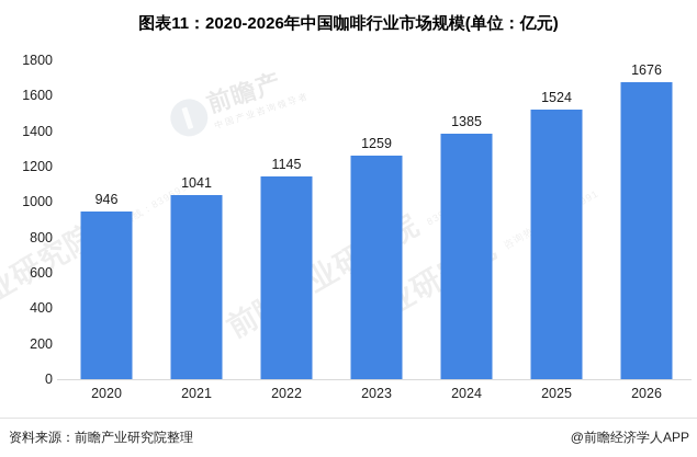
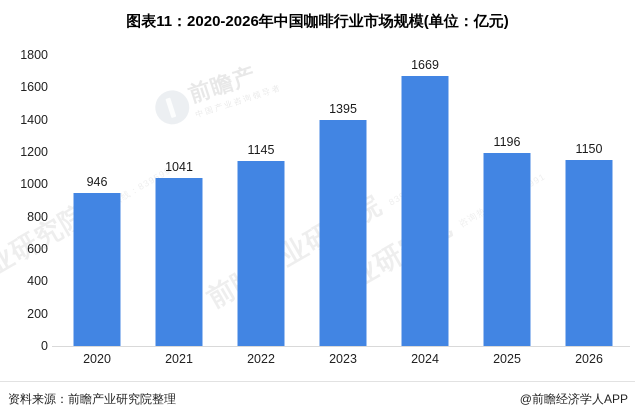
2023: 1259 -> 1395
2024: 1385 -> 1669
2025: 1524 -> 1196
2026: 1676 -> 1150
